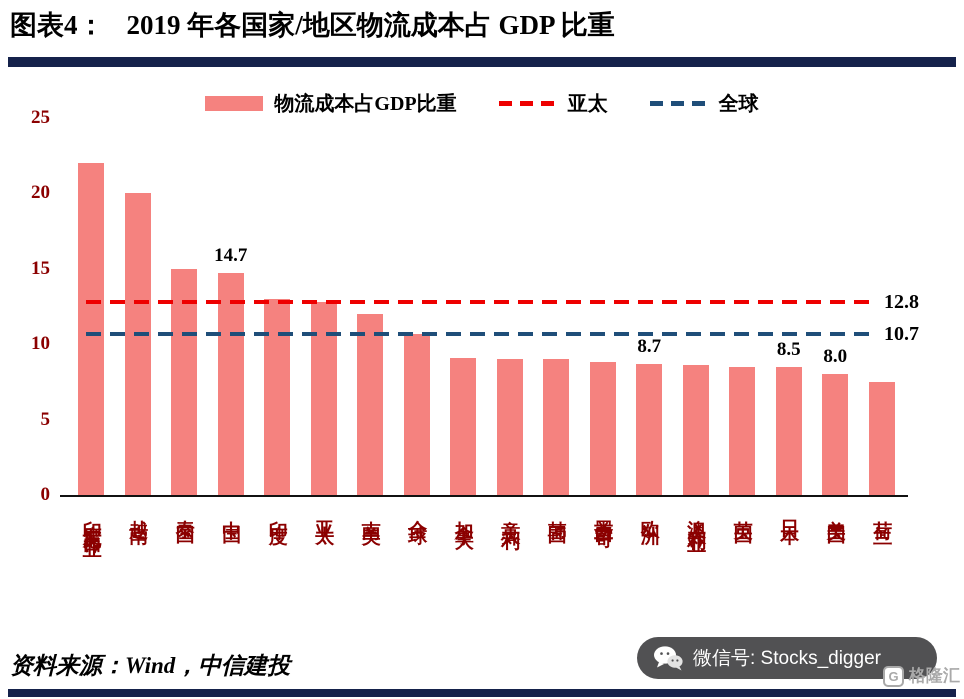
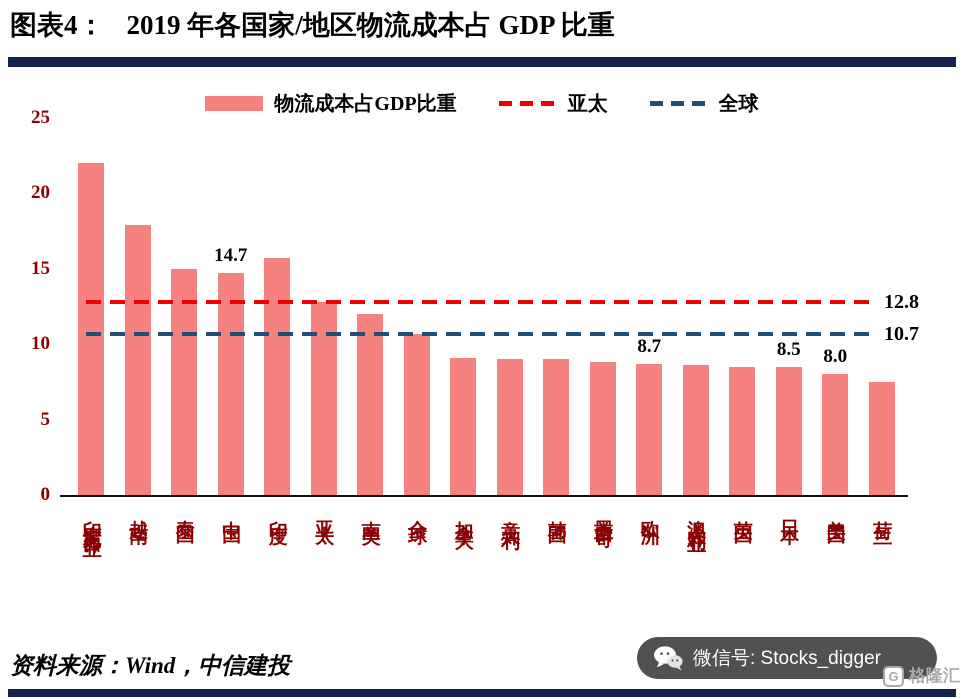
越南: 20.0 -> 17.9
印度: 13.0 -> 15.7
